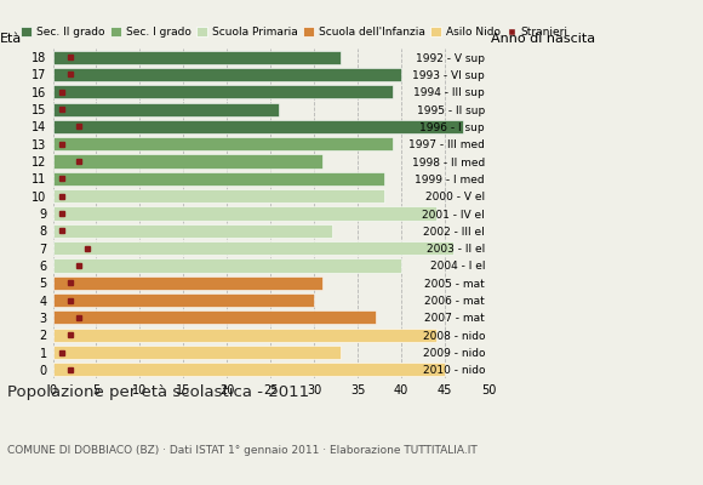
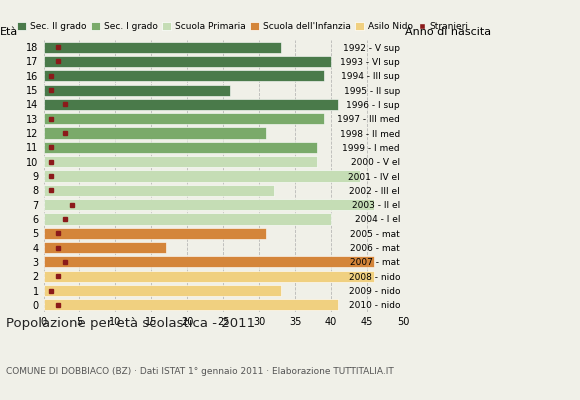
14: 47 -> 41
4: 30 -> 17
3: 37 -> 46
2: 44 -> 46
0: 45 -> 41
